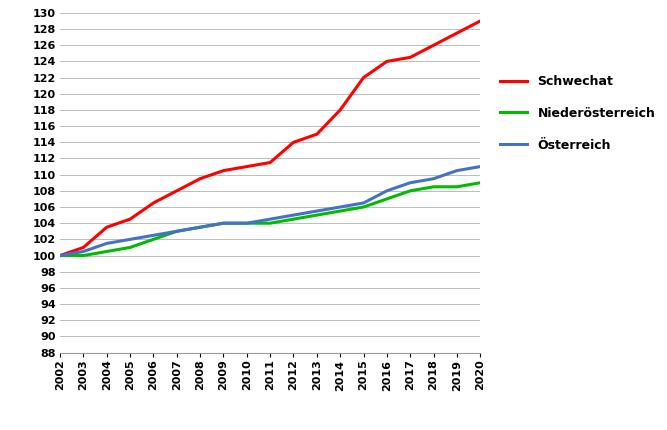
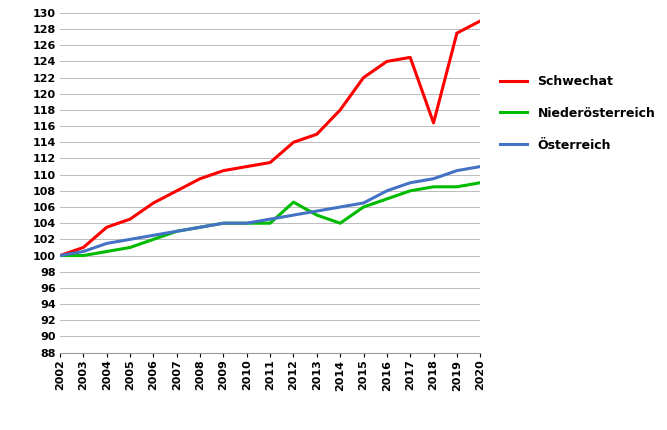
Niederösterreich/2012: 104.5 -> 106.6
Niederösterreich/2014: 105.5 -> 104.0
Schwechat/2018: 126.0 -> 116.4
